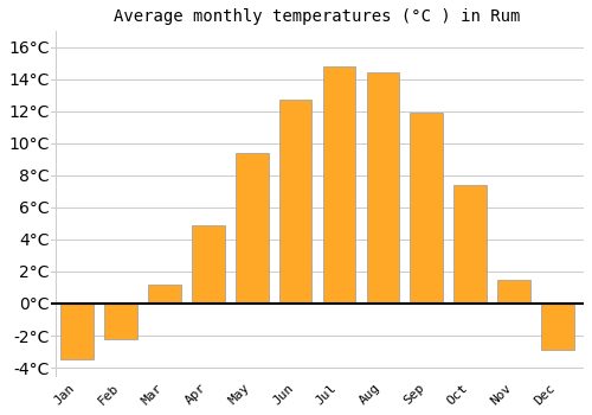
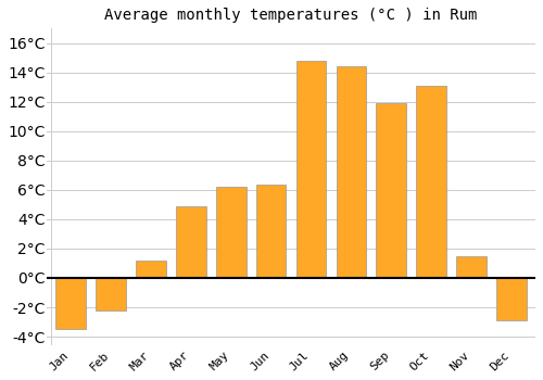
May: 9.4°C -> 6.2°C
Jun: 12.7°C -> 6.4°C
Oct: 7.4°C -> 13.1°C
